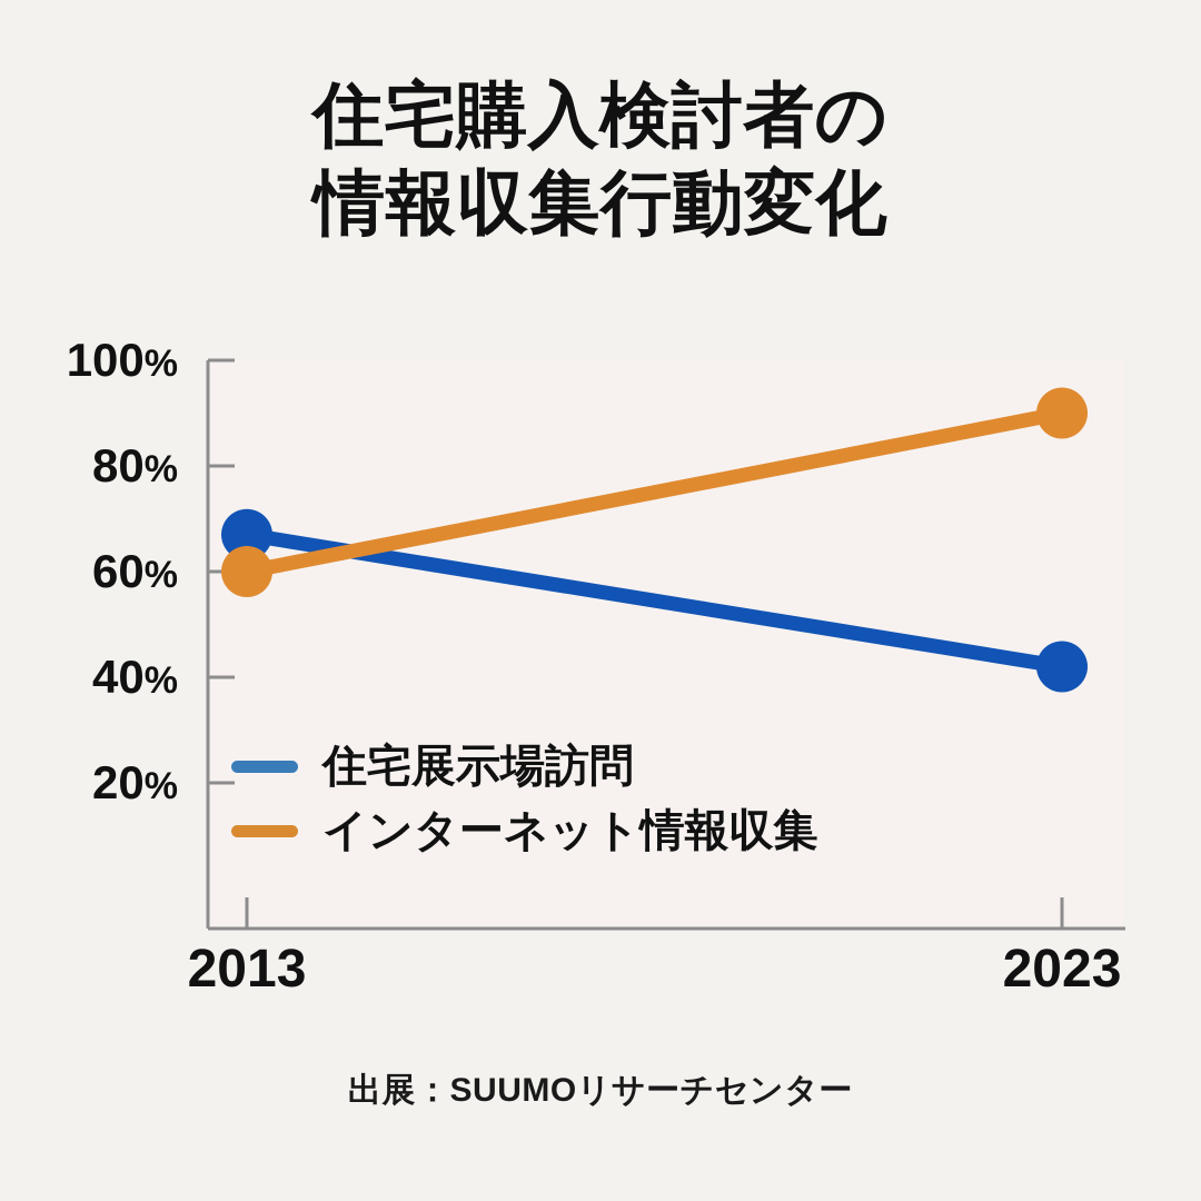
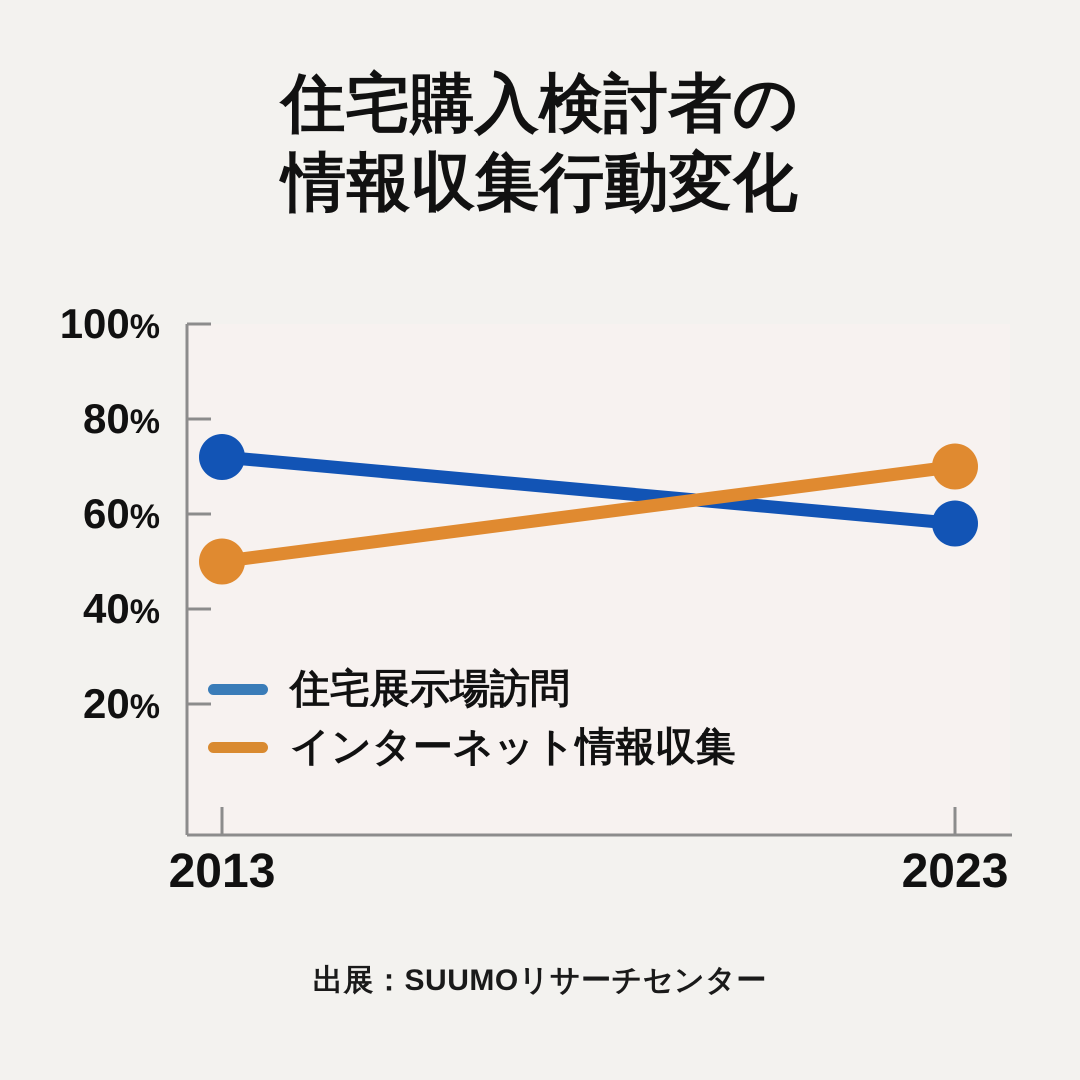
住宅展示場訪問/2013: 67 -> 72
インターネット情報収集/2013: 60 -> 50
住宅展示場訪問/2023: 42 -> 58
インターネット情報収集/2023: 90 -> 70
